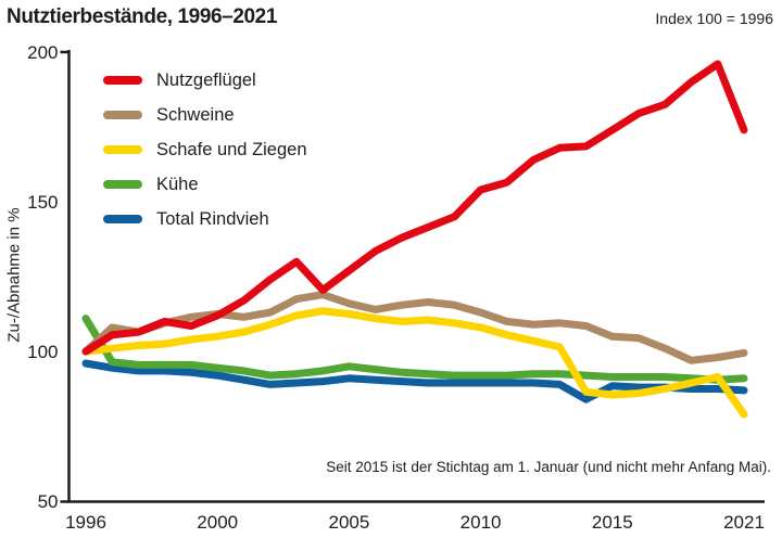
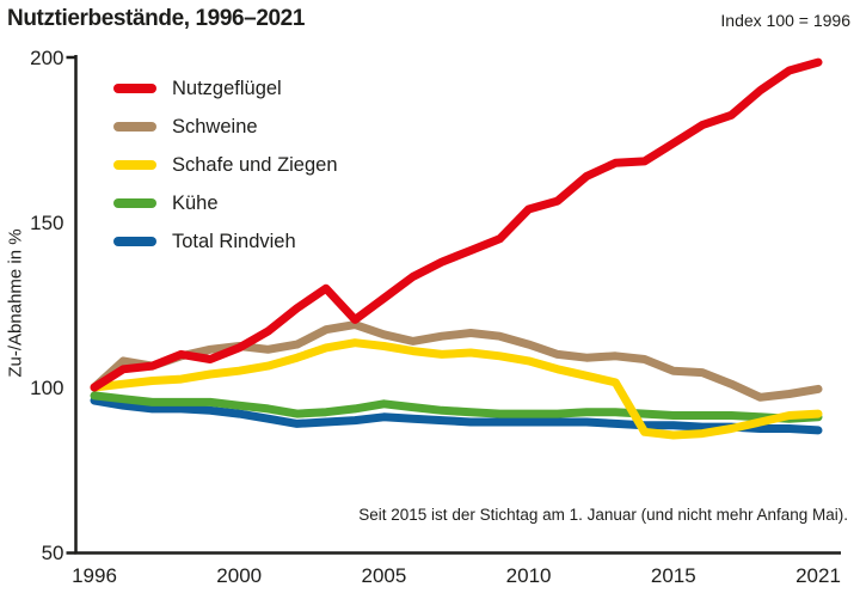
Kühe/1996: 111 -> 98
Total Rindvieh/2015: 84 -> 88
Nutzgeflügel/2021: 174 -> 198
Schafe und Ziegen/2021: 79 -> 92
